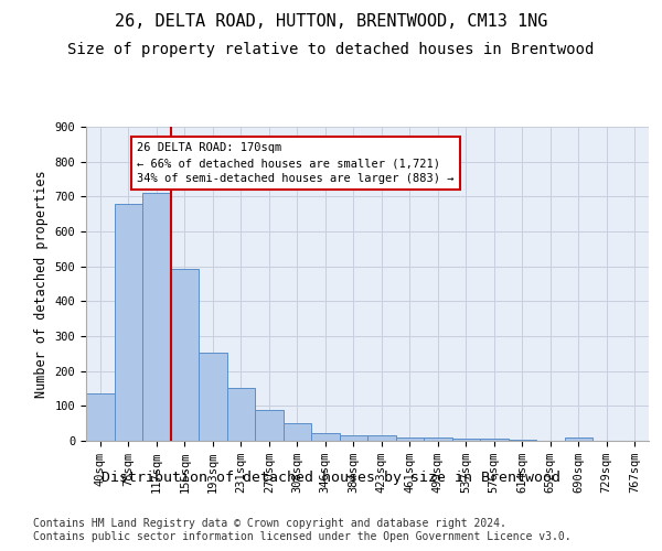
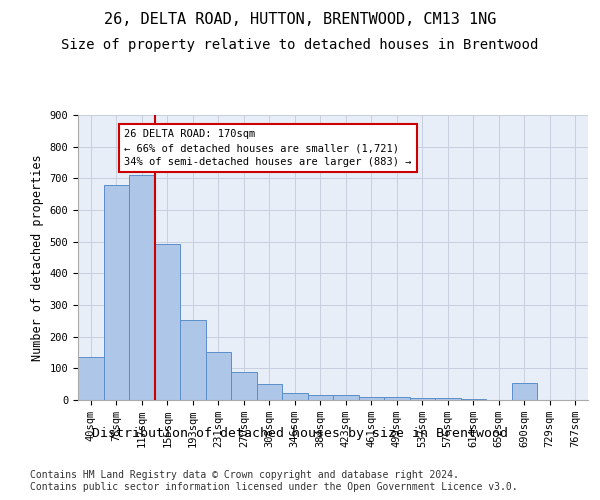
690sqm: 8 -> 55
